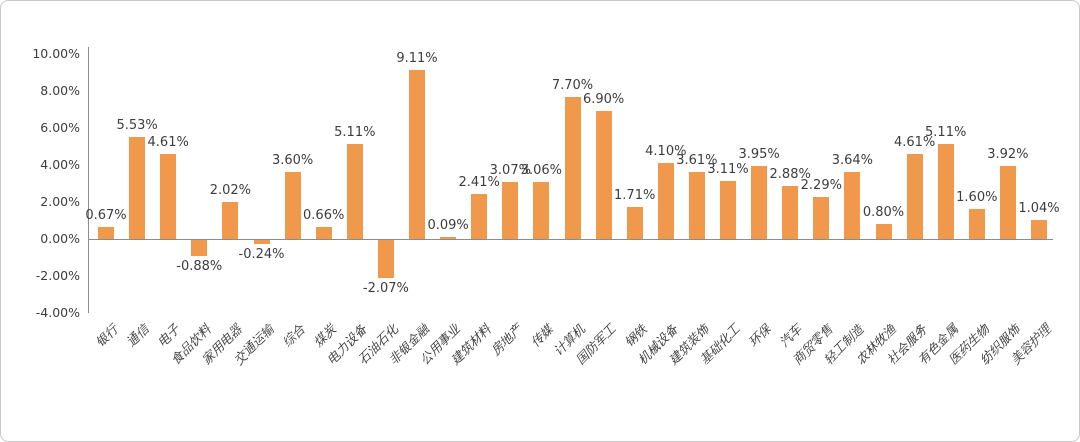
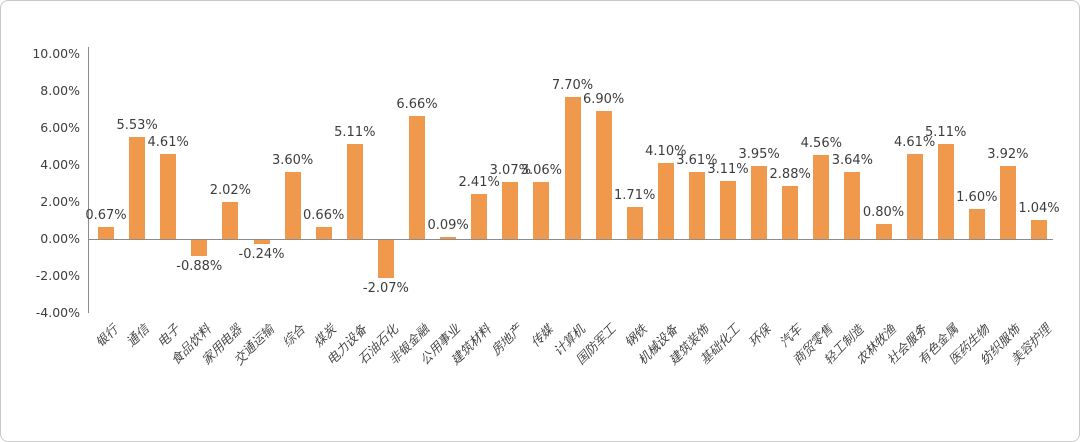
非银金融: 9.11% -> 6.66%
商贸零售: 2.29% -> 4.56%
